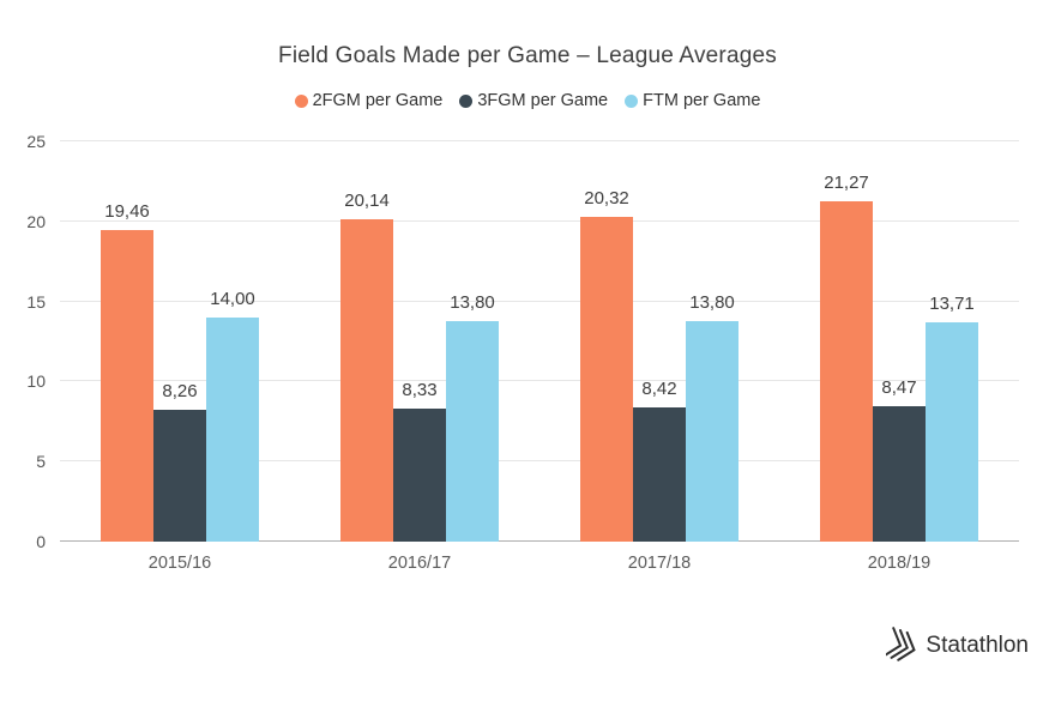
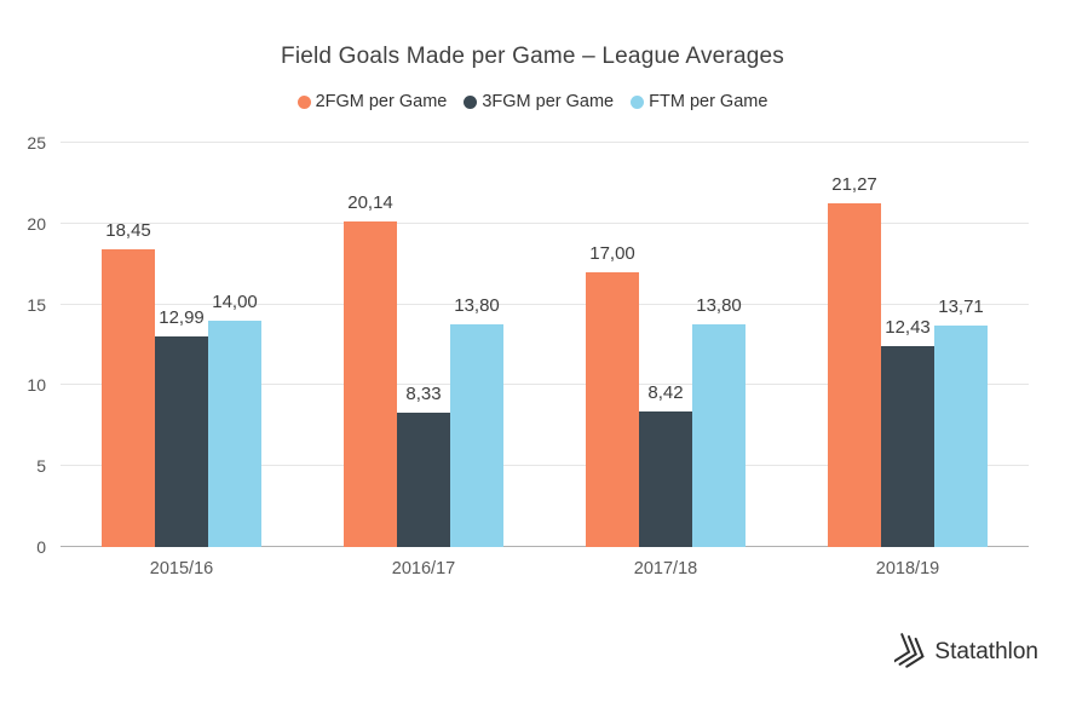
2FGM per Game/2015/16: 19,46 -> 18,45
3FGM per Game/2015/16: 8,26 -> 12,99
2FGM per Game/2017/18: 20,32 -> 17,00
3FGM per Game/2018/19: 8,47 -> 12,43
